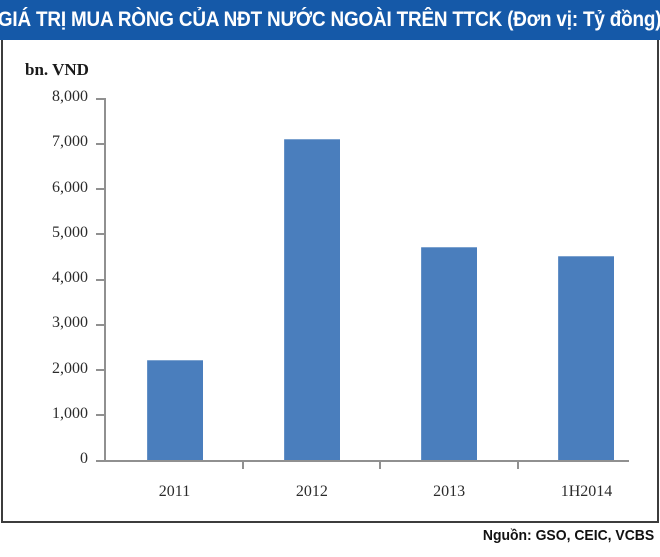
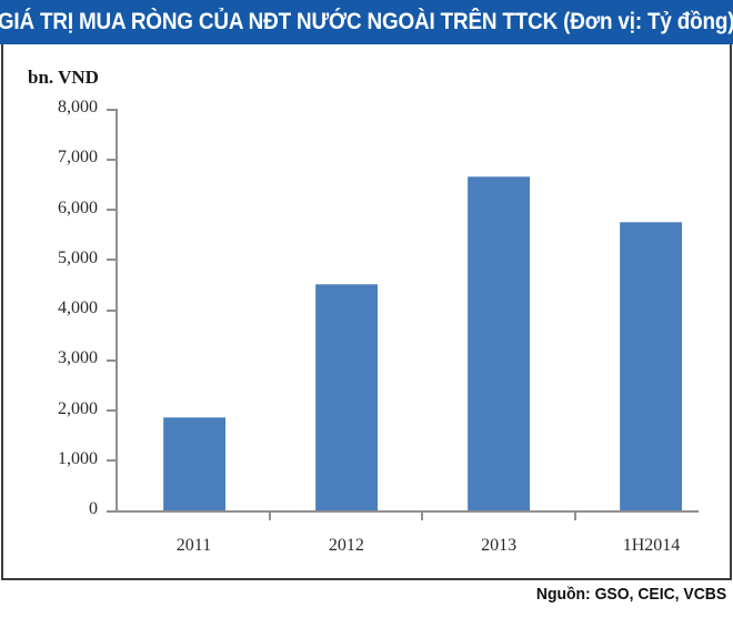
2011: 2200 -> 1800
2012: 7100 -> 4500
2013: 4700 -> 6600
1H2014: 4500 -> 5800
